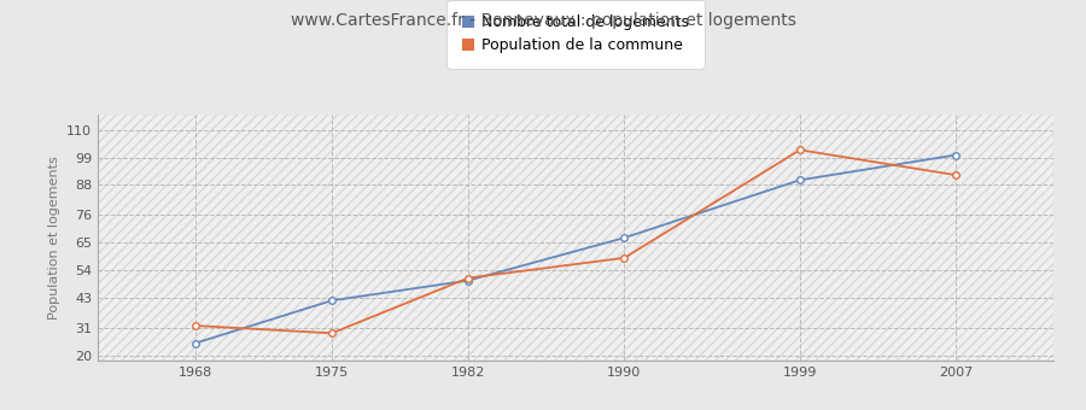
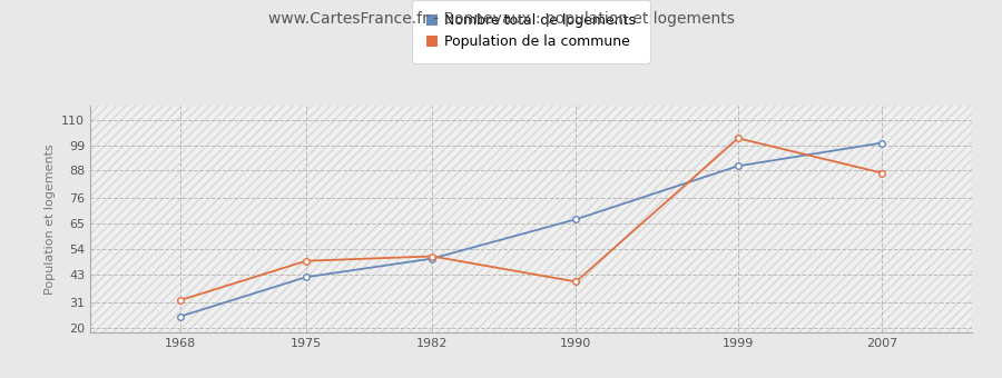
Population de la commune/1975: 29 -> 49
Population de la commune/1990: 59 -> 40
Population de la commune/2007: 92 -> 87
